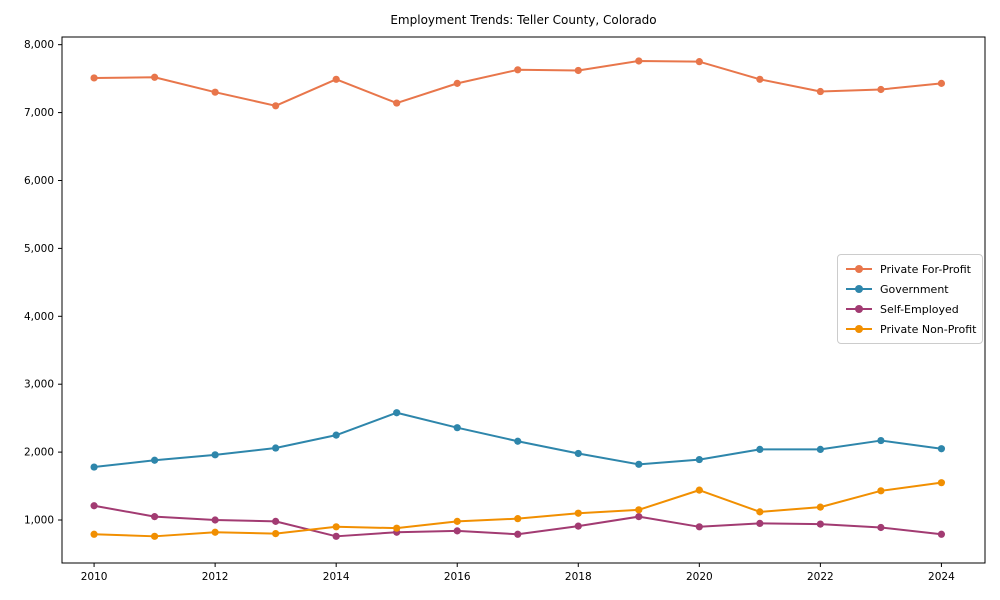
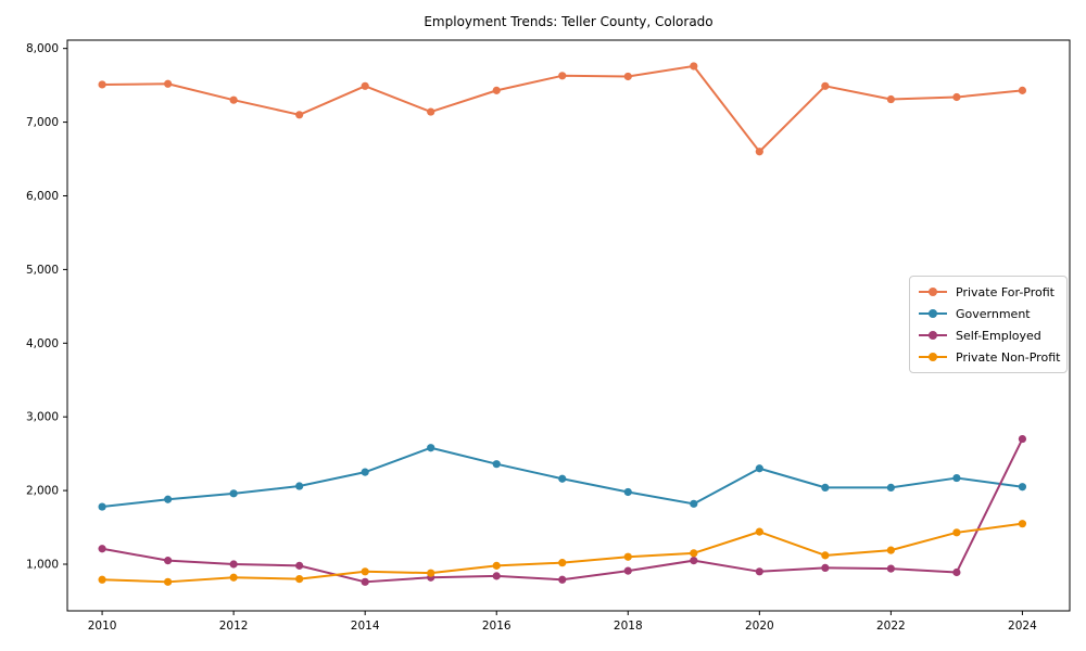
Private For-Profit/2020: 7800 -> 6600
Government/2020: 1900 -> 2300
Self-Employed/2024: 800 -> 2700
